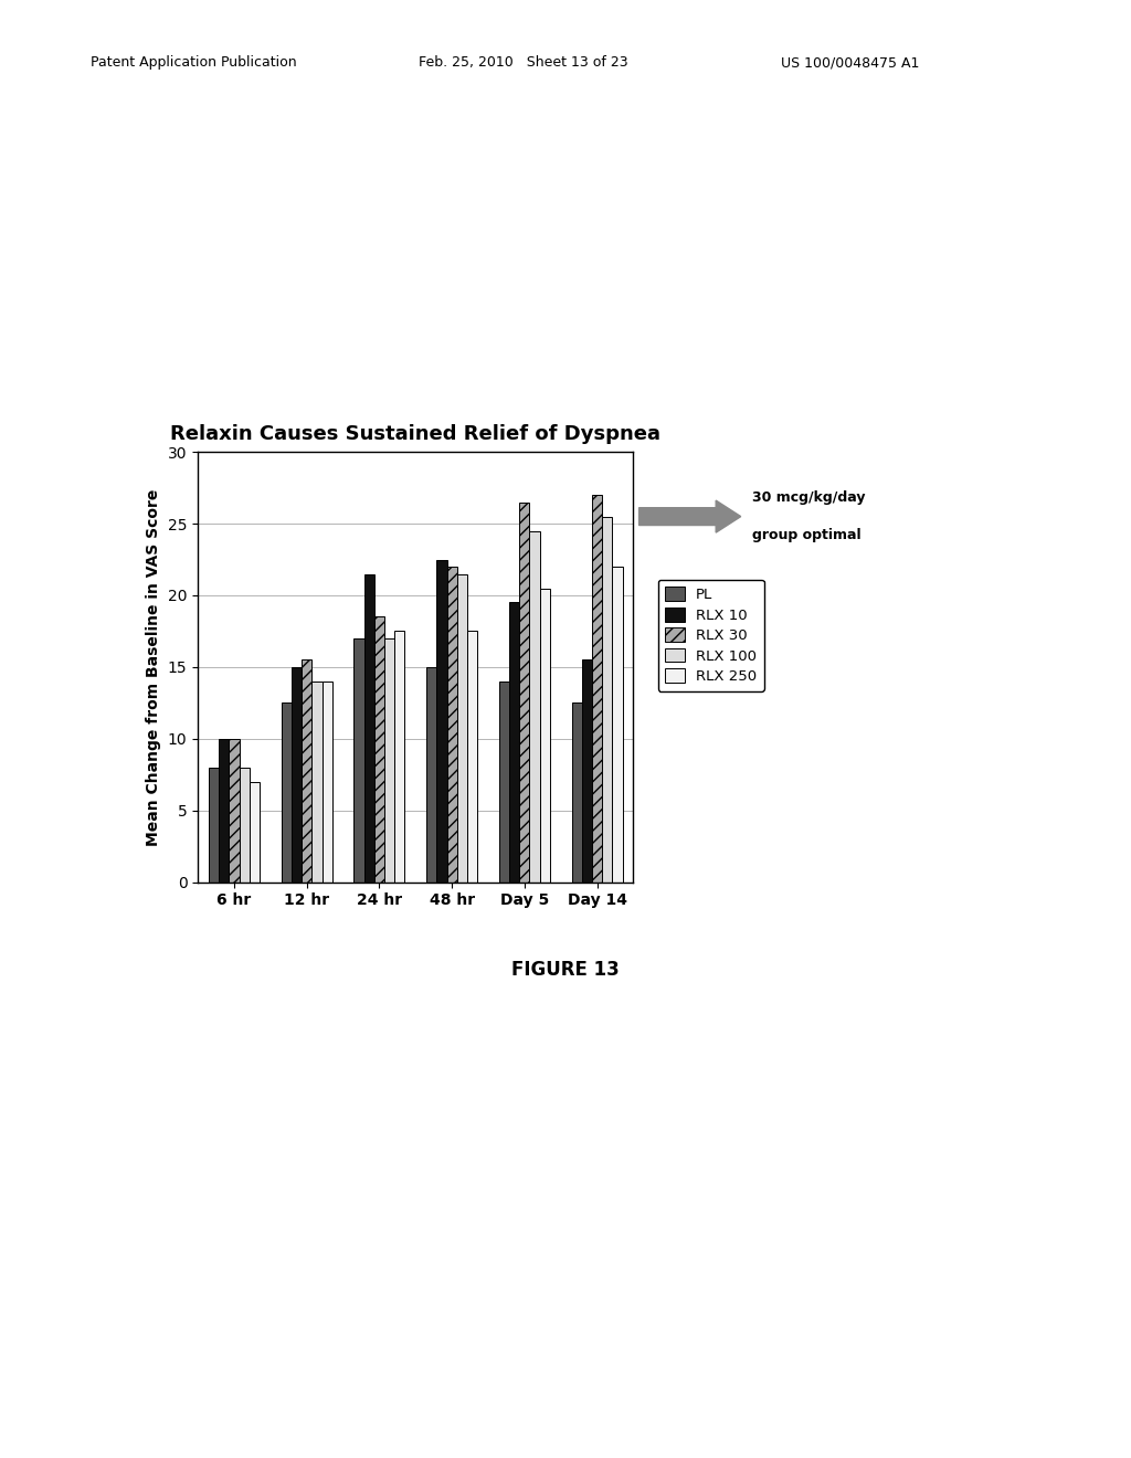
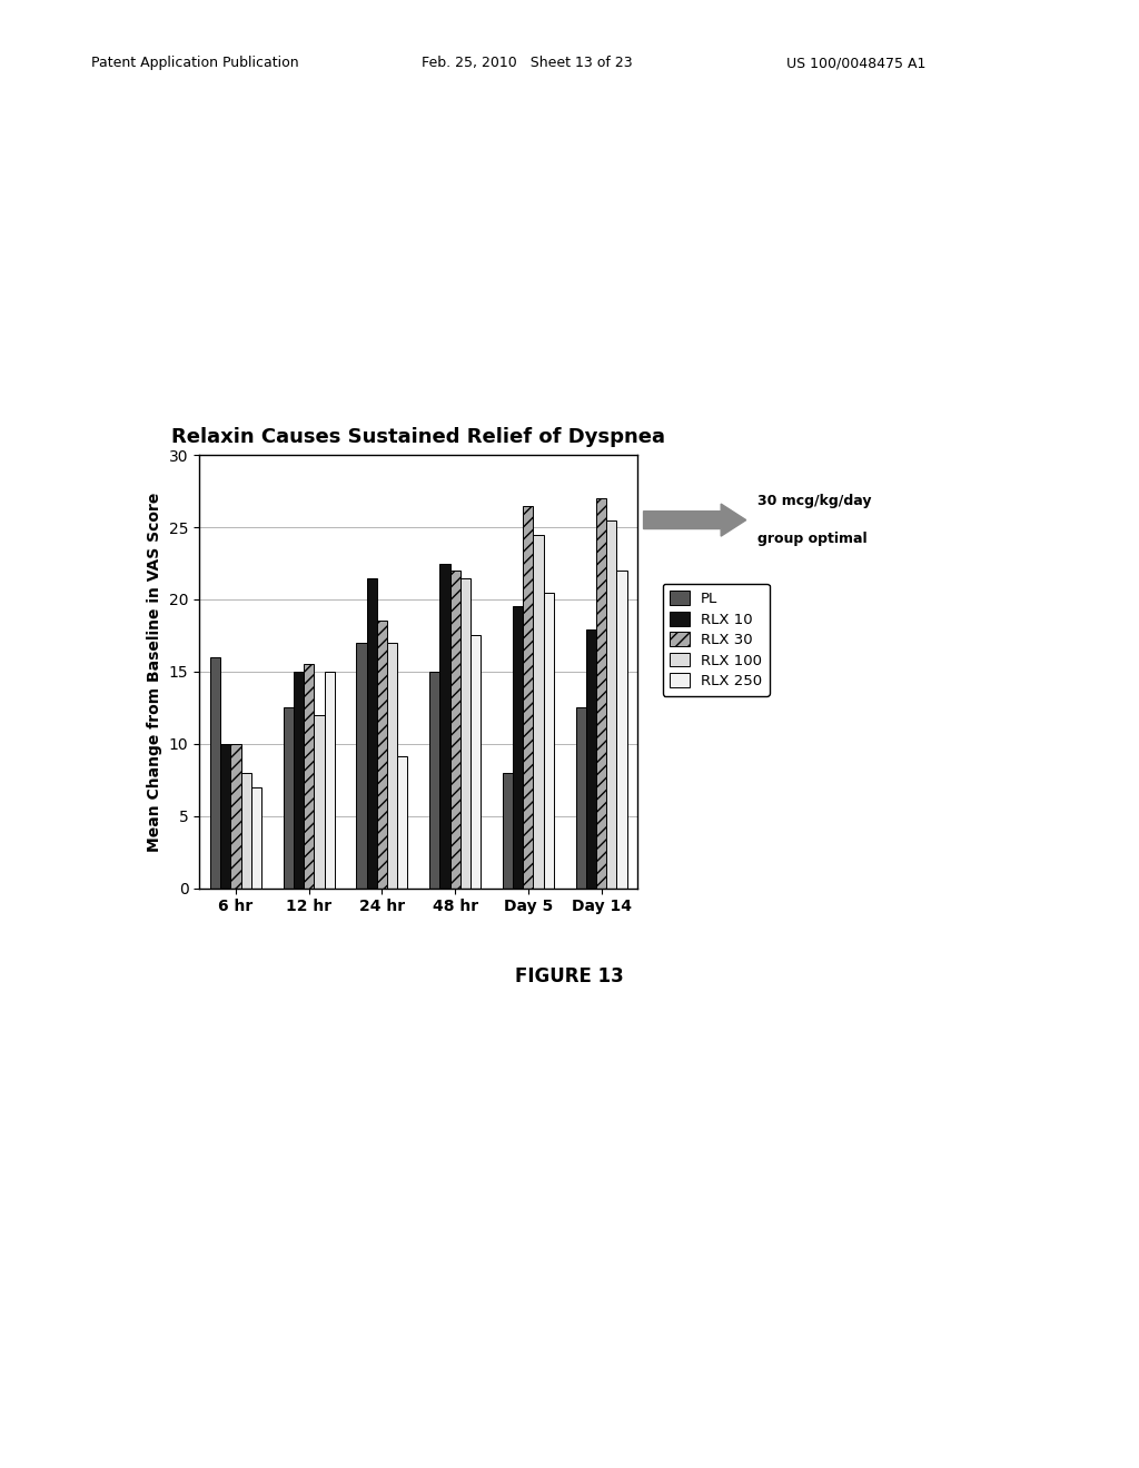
PL/6 hr: 8.0 -> 16.0
RLX 100/12 hr: 14.0 -> 12.0
RLX 250/12 hr: 14.0 -> 15.0
RLX 250/24 hr: 17.5 -> 9.1
PL/Day 5: 14.0 -> 8.0
RLX 10/Day 14: 15.5 -> 17.9
